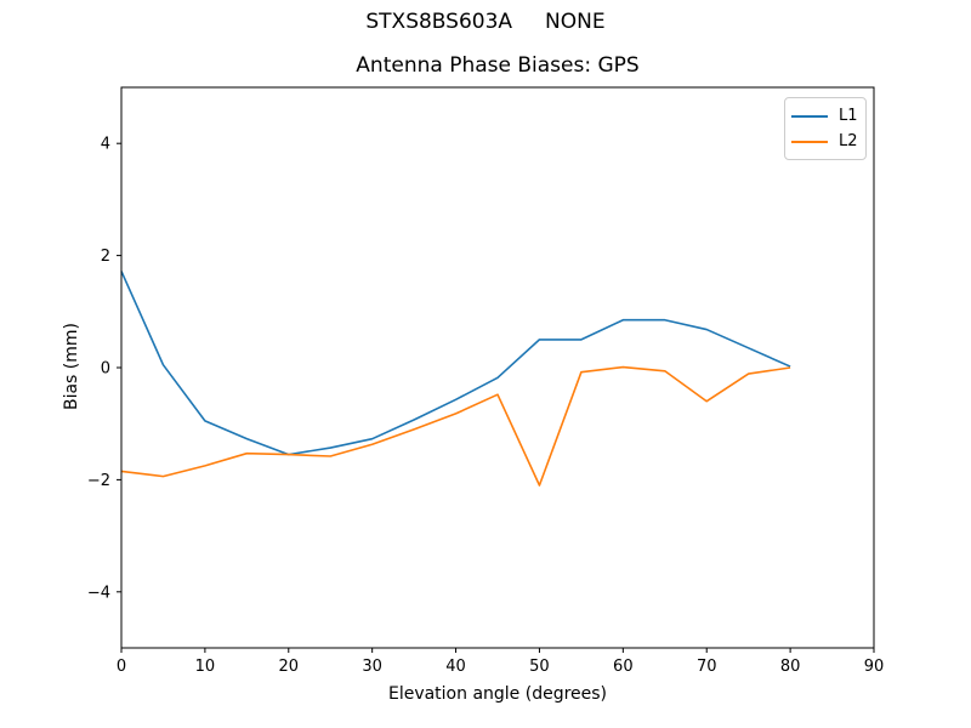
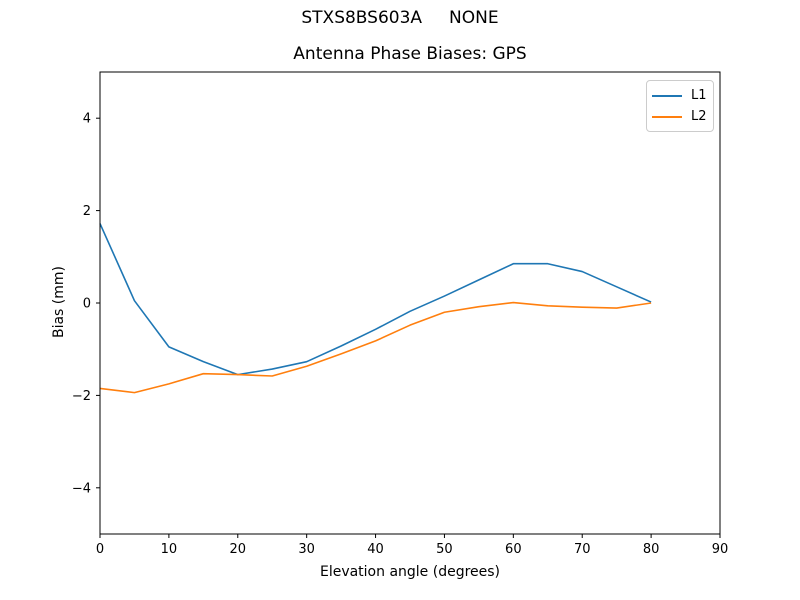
L1/50: 0.5 -> 0.1
L2/50: -2.1 -> -0.2
L2/70: -0.6 -> -0.1
